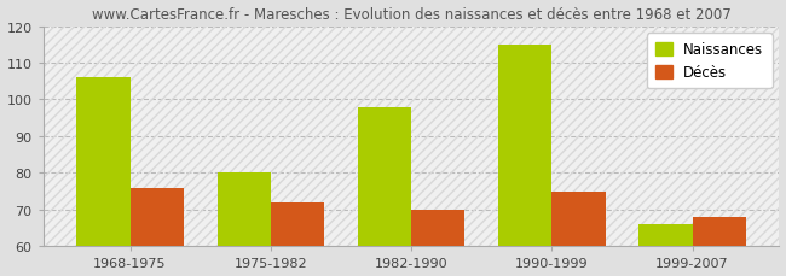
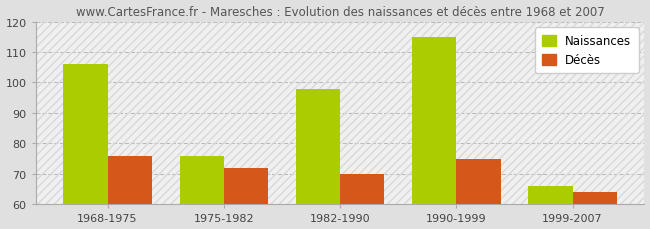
Naissances/1975-1982: 80 -> 76
Décès/1999-2007: 68 -> 64
